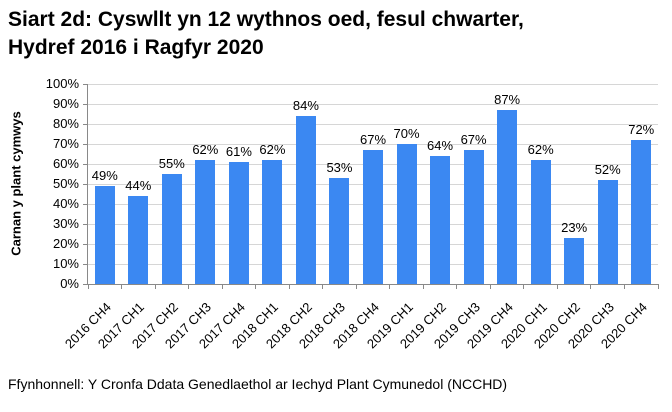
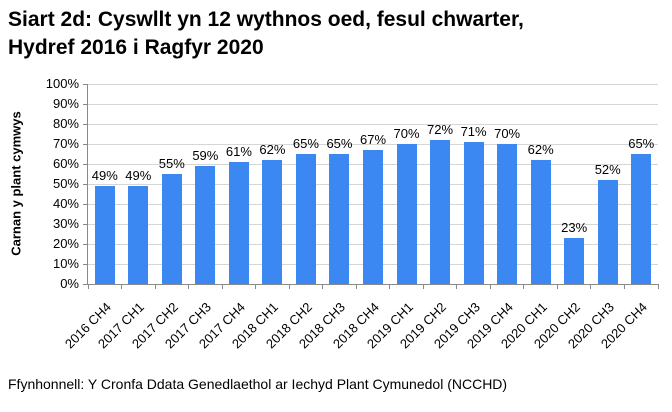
2017 CH1: 44% -> 49%
2017 CH3: 62% -> 59%
2018 CH2: 84% -> 65%
2018 CH3: 53% -> 65%
2019 CH2: 64% -> 72%
2019 CH3: 67% -> 71%
2019 CH4: 87% -> 70%
2020 CH4: 72% -> 65%
